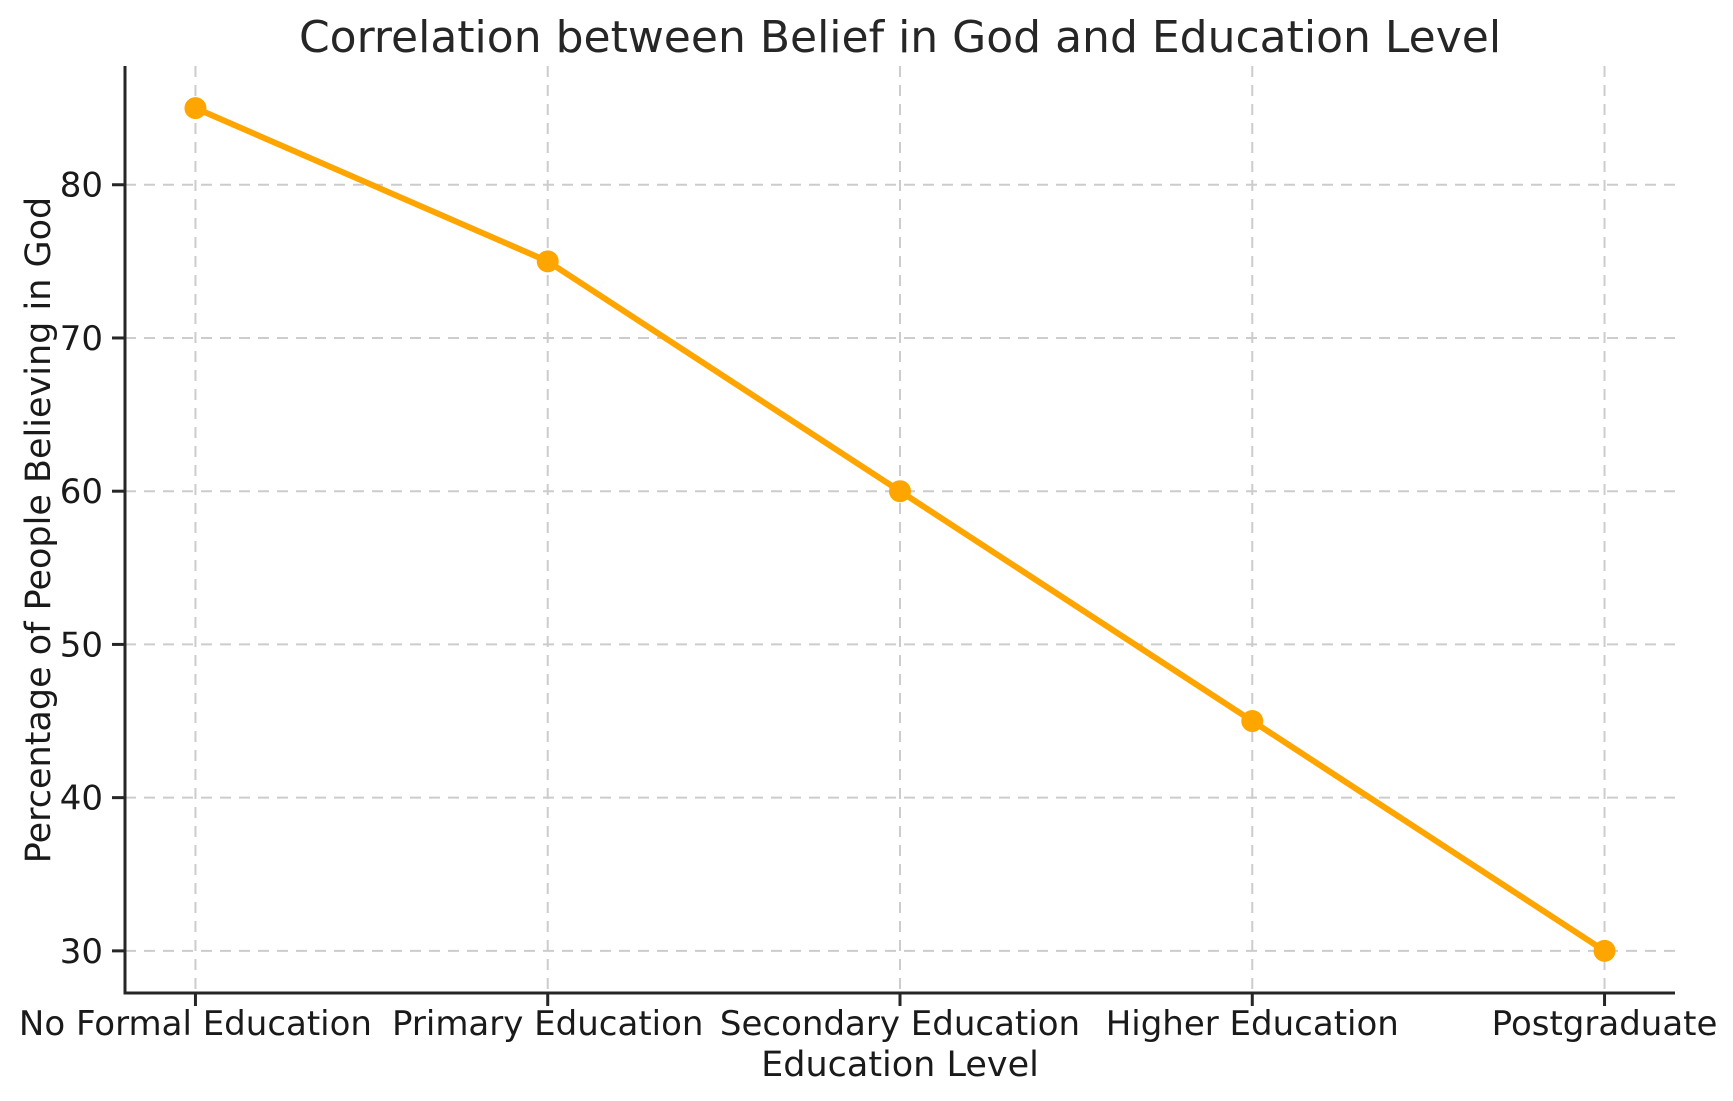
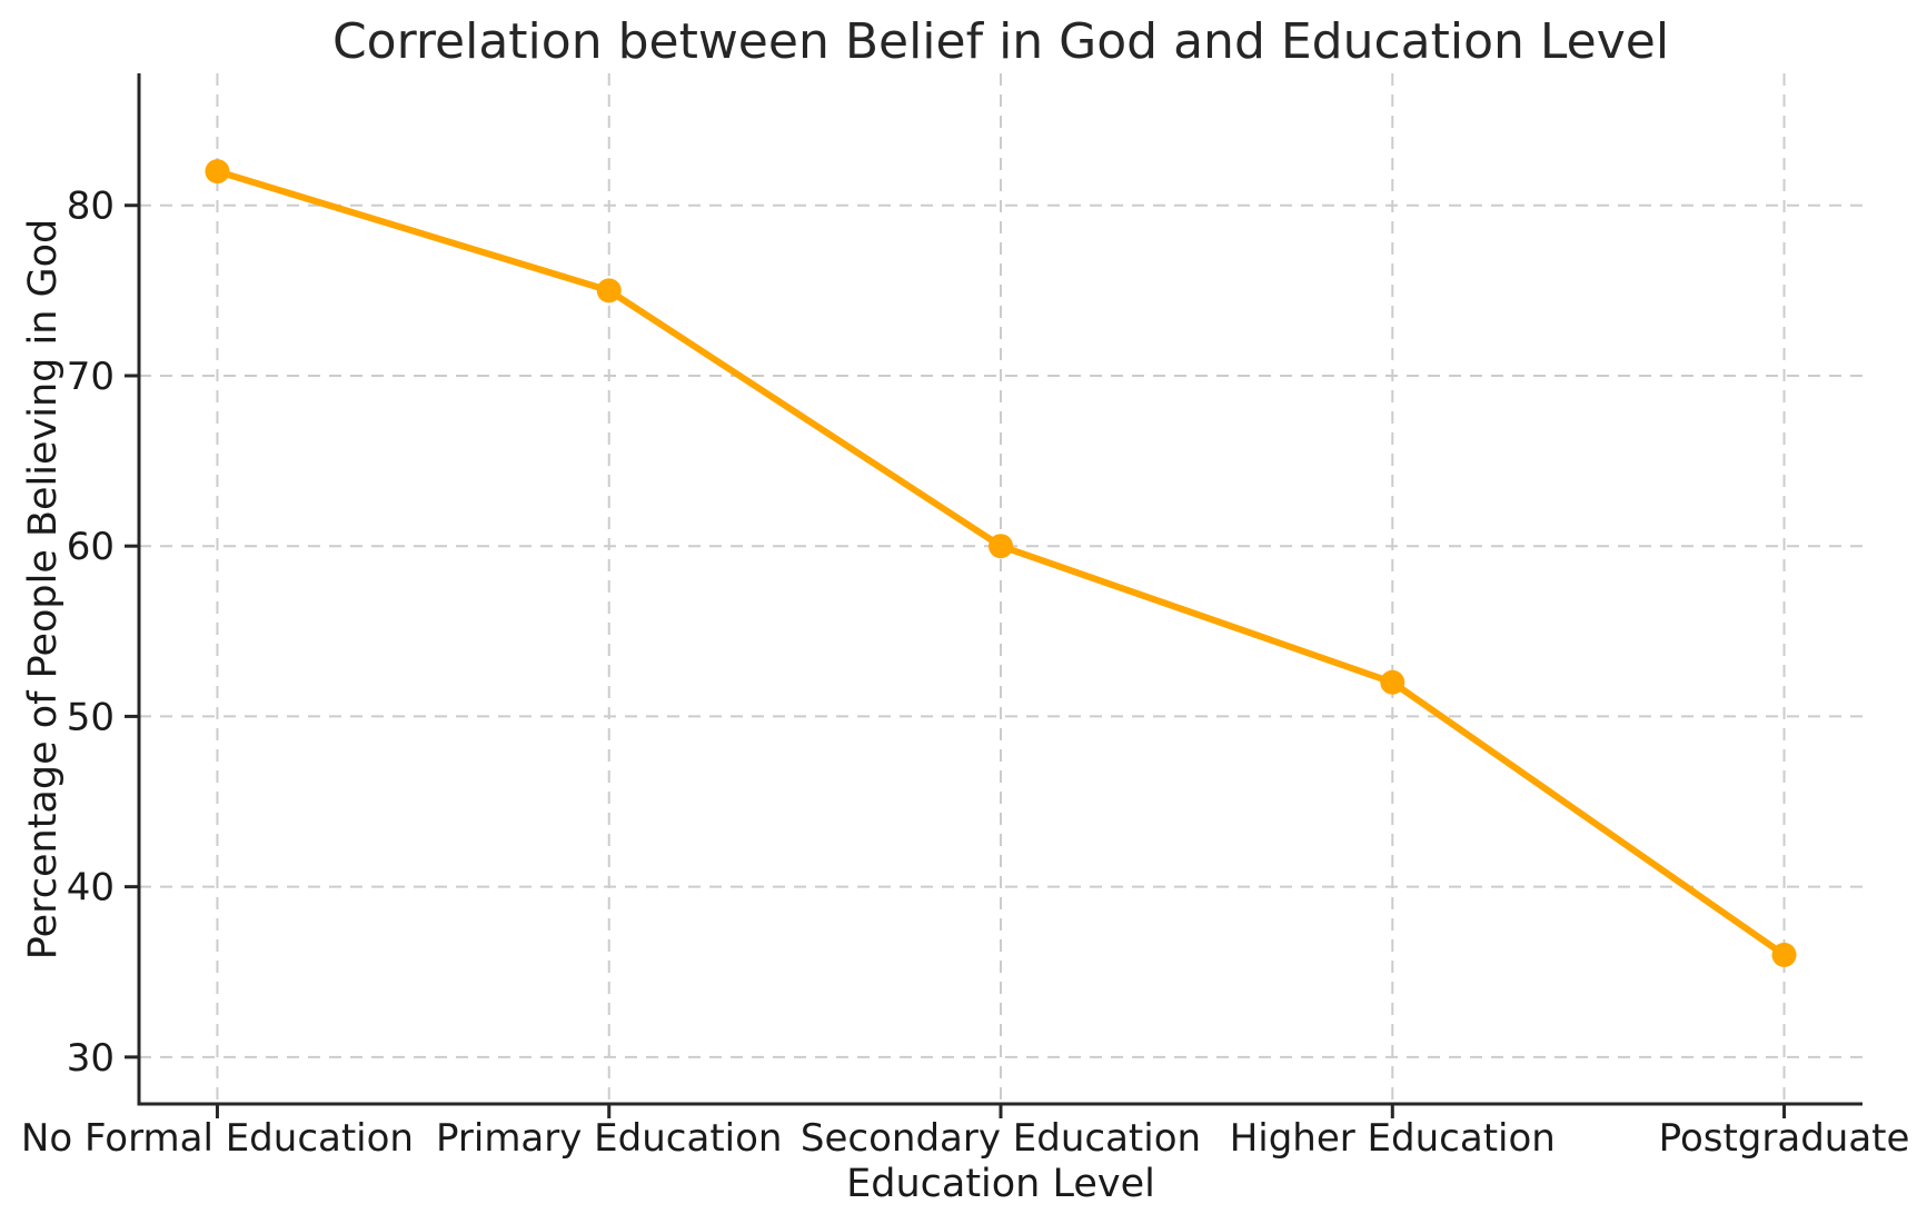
No Formal Education: 85 -> 82
Higher Education: 45 -> 52
Postgraduate: 30 -> 36
